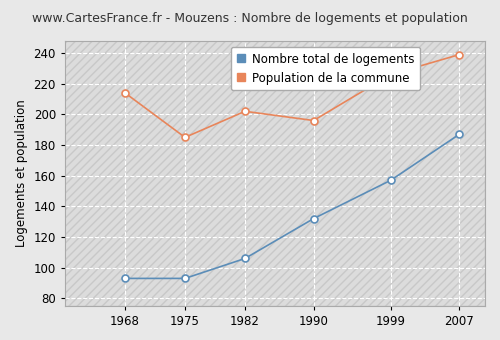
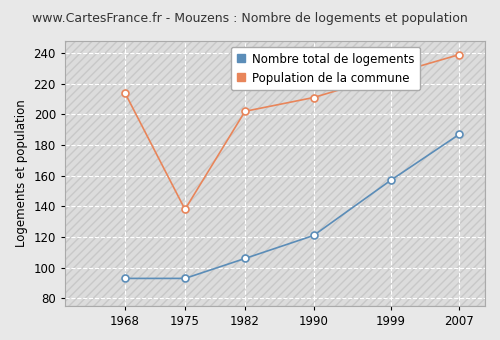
Population de la commune/1975: 185 -> 138
Nombre total de logements/1990: 132 -> 121
Population de la commune/1990: 196 -> 211
